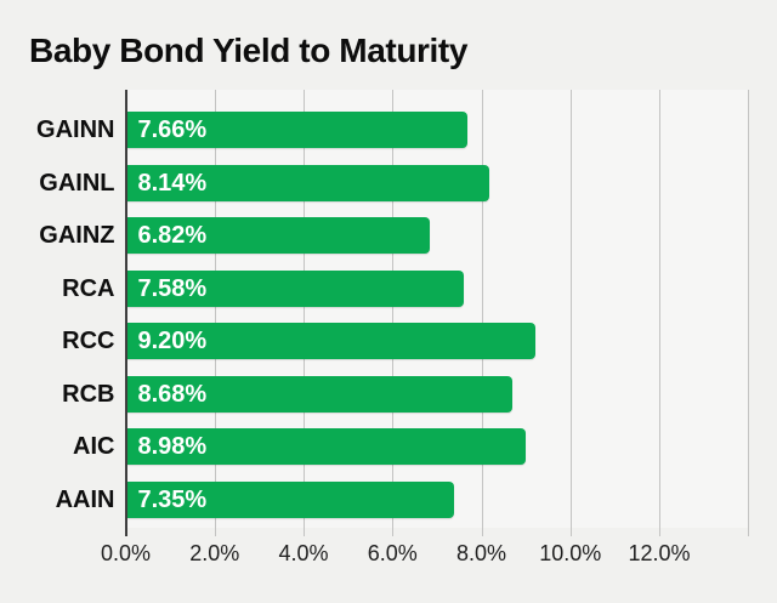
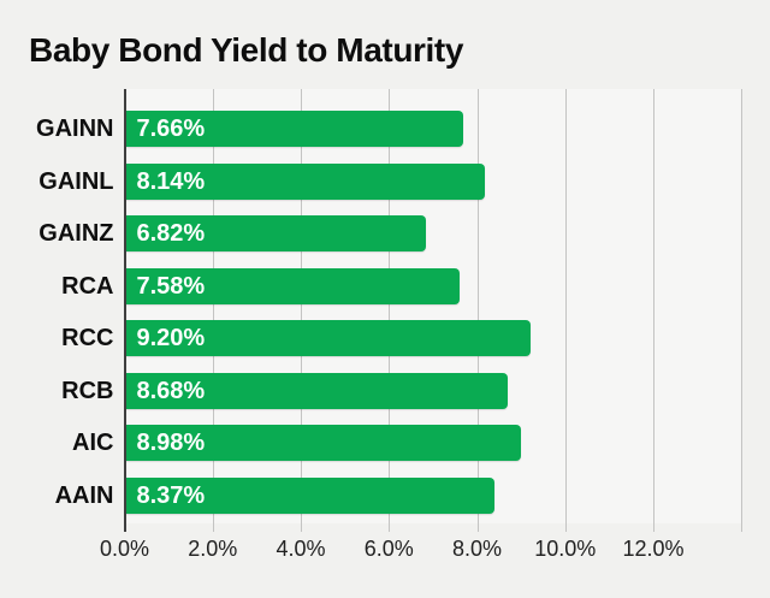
AAIN: 7.35% -> 8.37%
